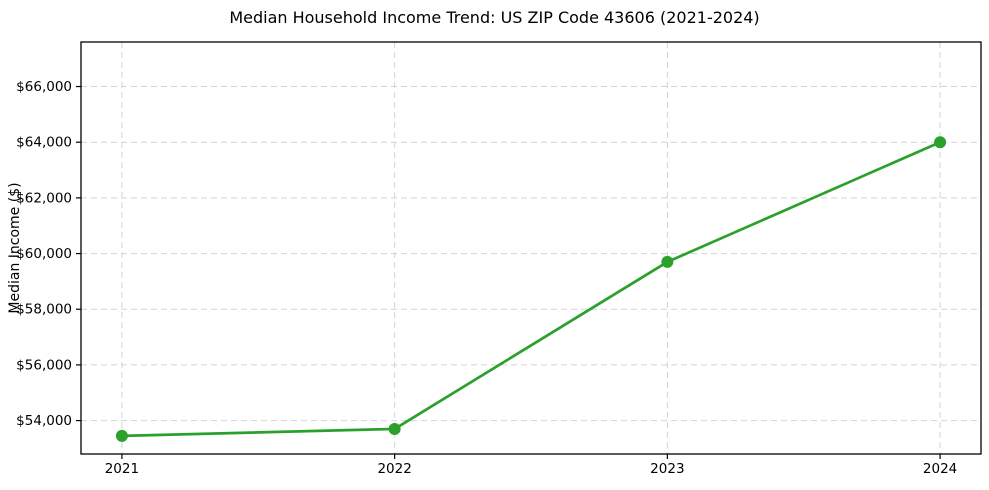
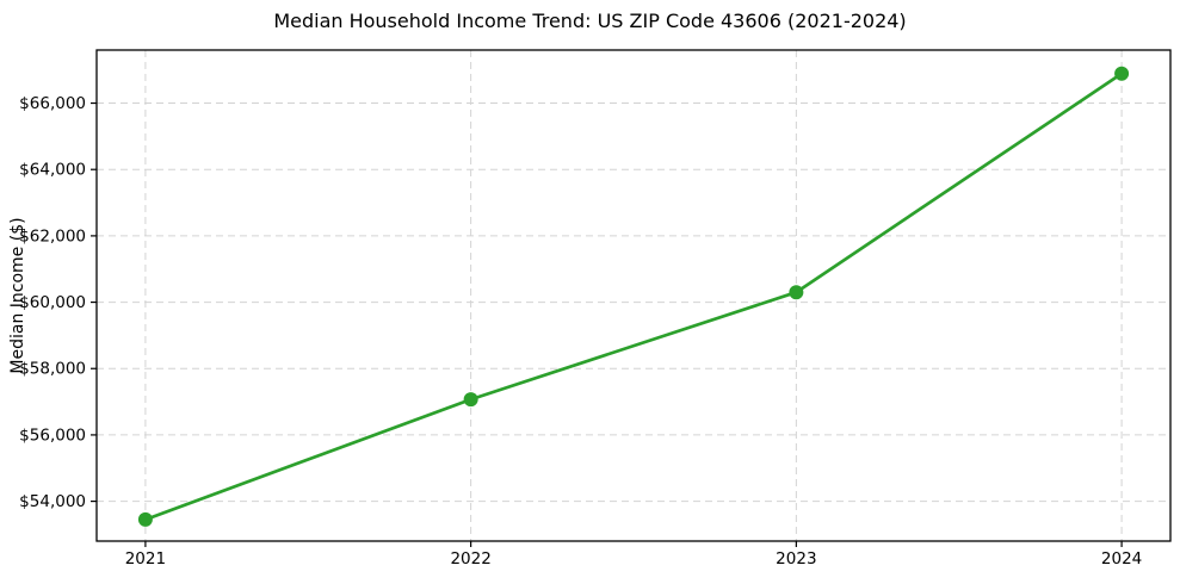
2022: $53700 -> $57100
2023: $59700 -> $60300
2024: $64000 -> $66900
